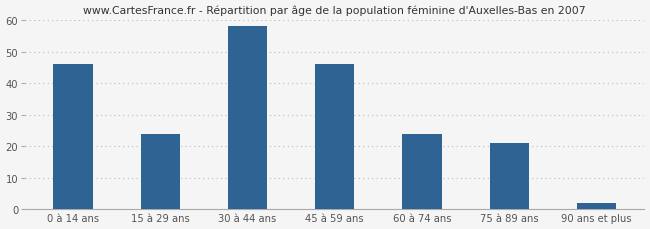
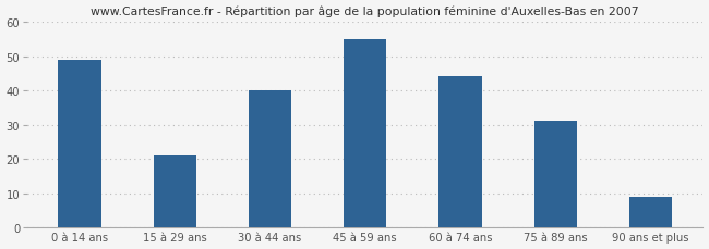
0 à 14 ans: 46 -> 49
15 à 29 ans: 24 -> 21
30 à 44 ans: 58 -> 40
45 à 59 ans: 46 -> 55
60 à 74 ans: 24 -> 44
75 à 89 ans: 21 -> 31
90 ans et plus: 2 -> 9
